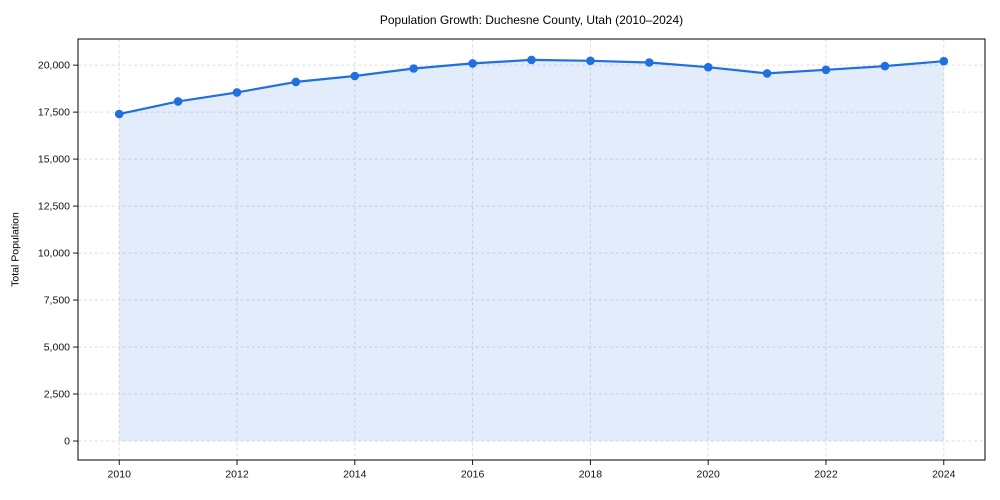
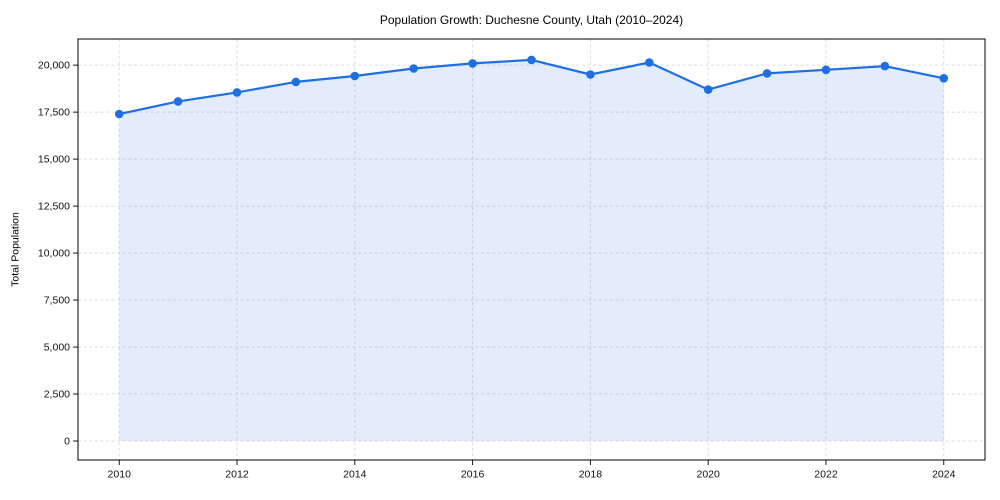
2018: 20200 -> 19500
2020: 19900 -> 18700
2024: 20200 -> 19300
